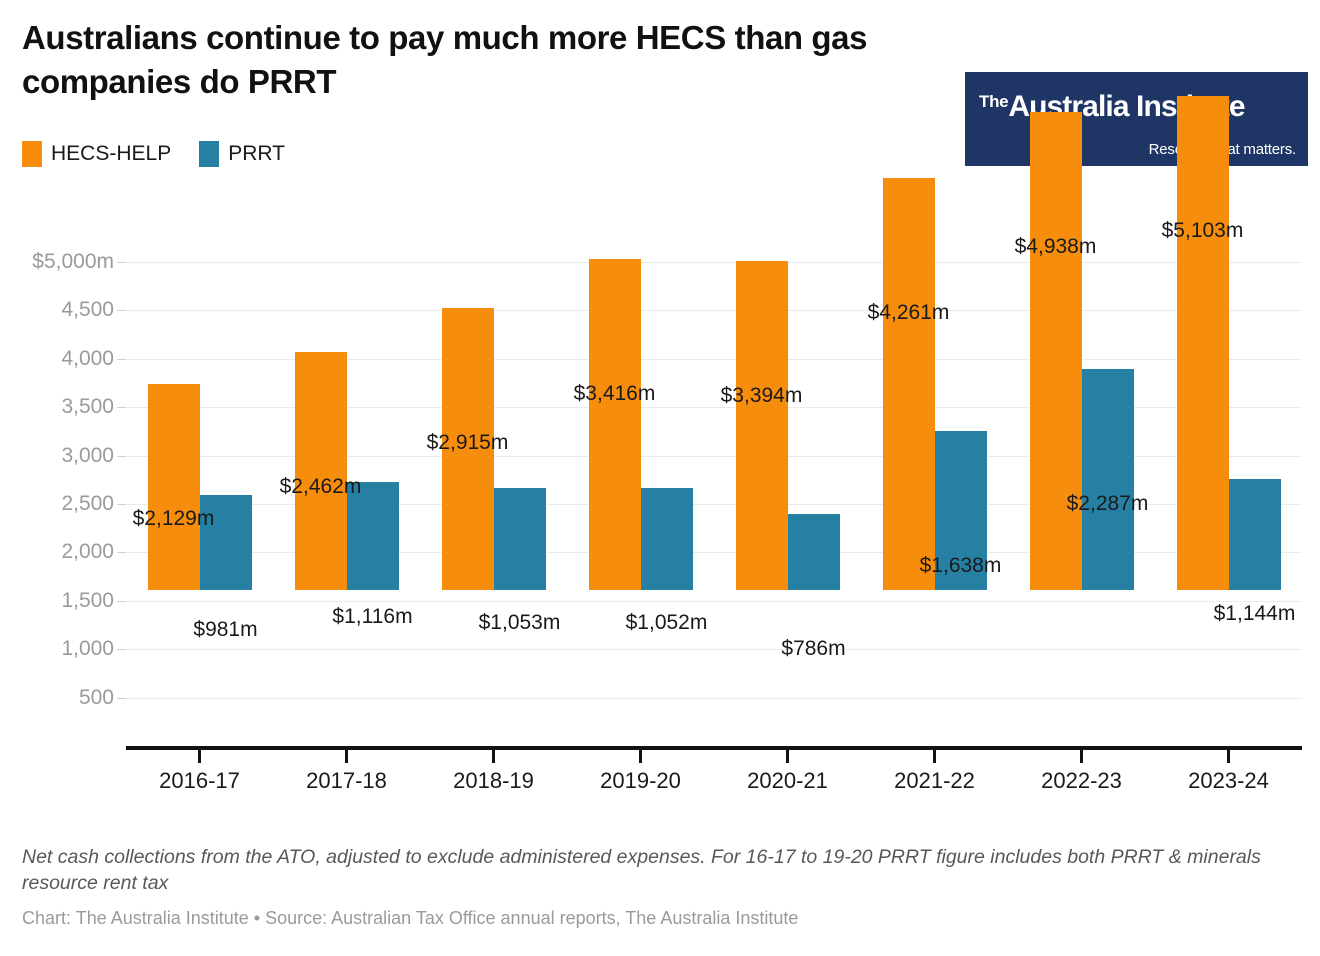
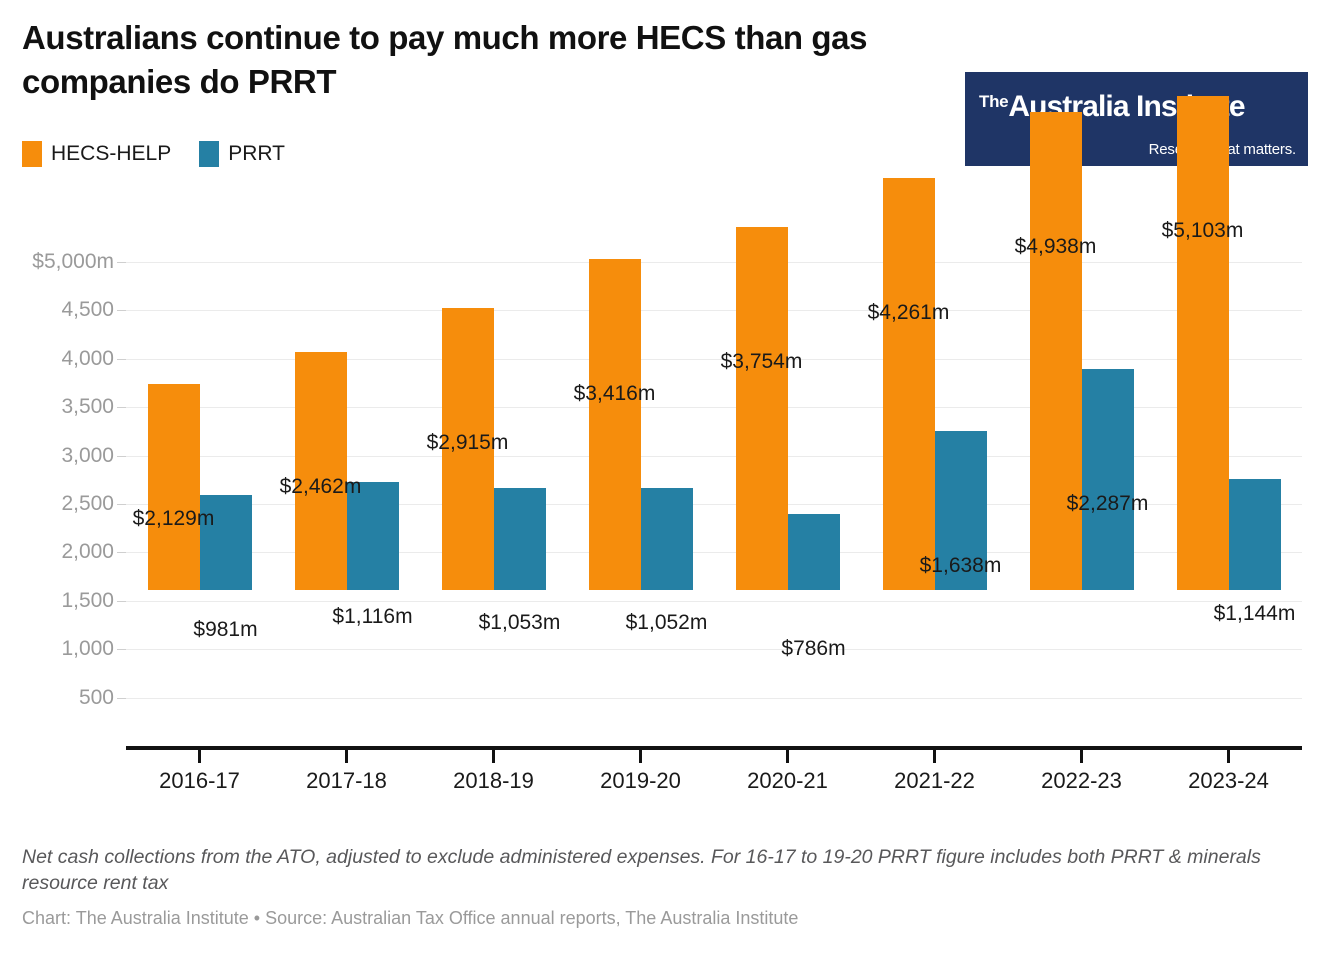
HECS-HELP/2020-21: $3,394m -> $3,754m
